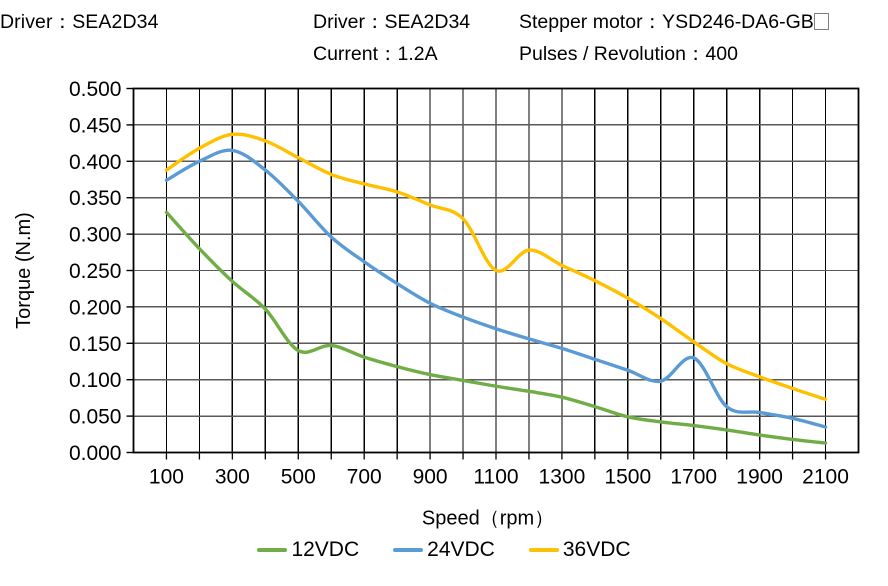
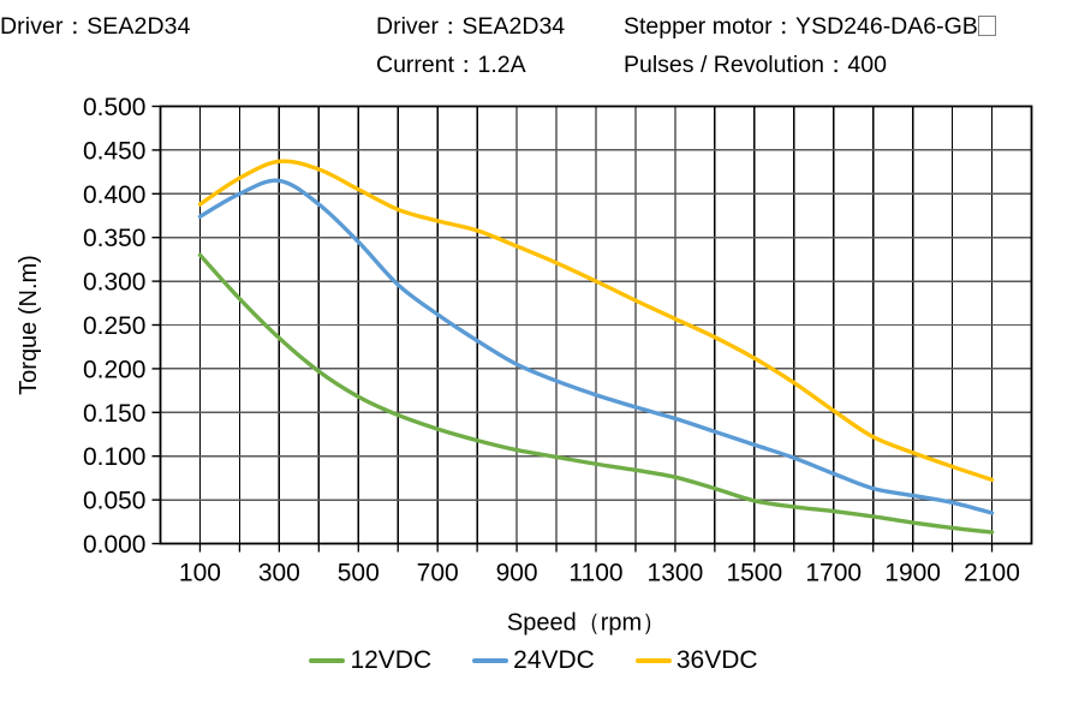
12VDC/500: 0.14 -> 0.17
36VDC/1100: 0.25 -> 0.30
24VDC/1700: 0.13 -> 0.08
